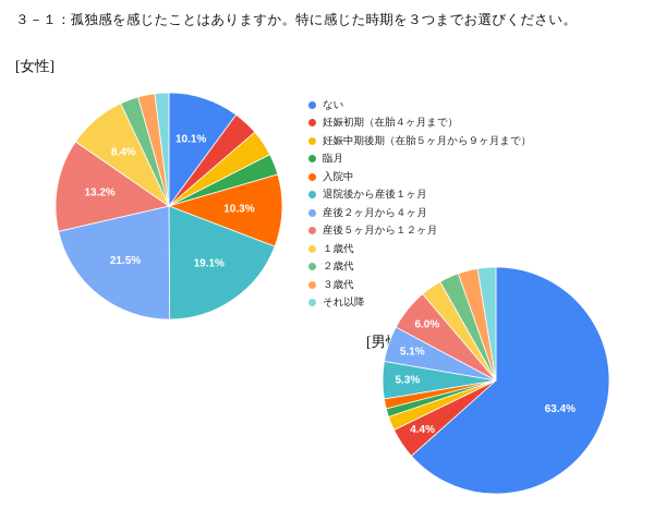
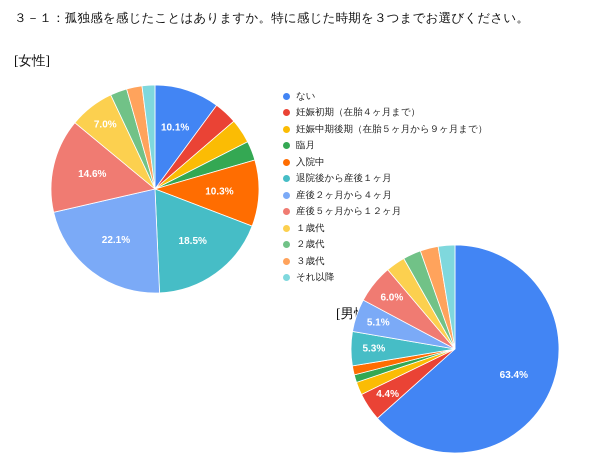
[女性]/退院後から産後１ヶ月: 19.1% -> 18.5%
[女性]/産後２ヶ月から４ヶ月: 21.5% -> 22.1%
[女性]/産後５ヶ月から１２ヶ月: 13.2% -> 14.6%
[女性]/１歳代: 8.4% -> 7.0%
